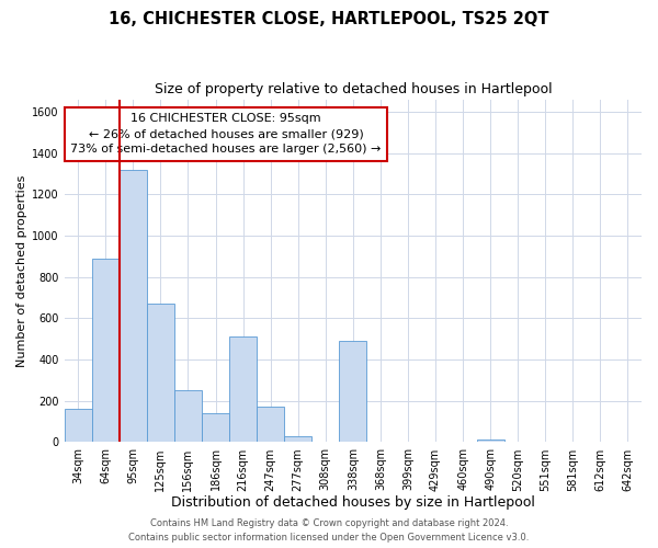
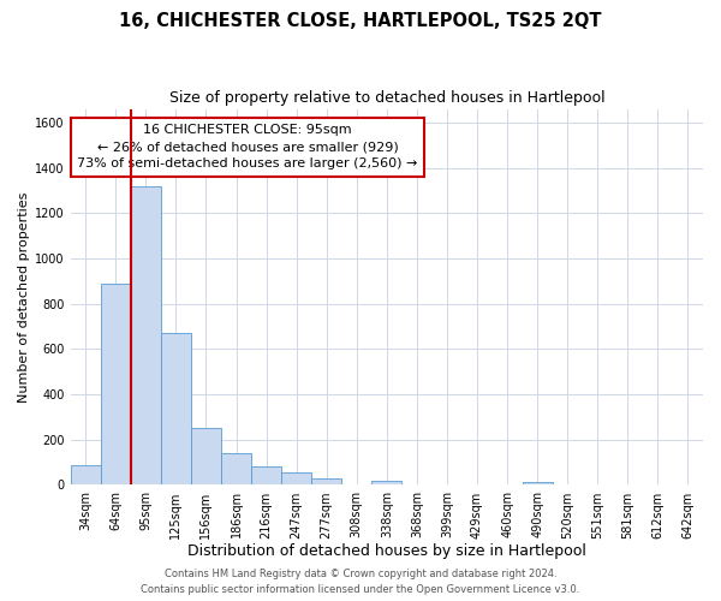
34sqm: 160 -> 90
216sqm: 510 -> 80
247sqm: 170 -> 60
338sqm: 490 -> 20
